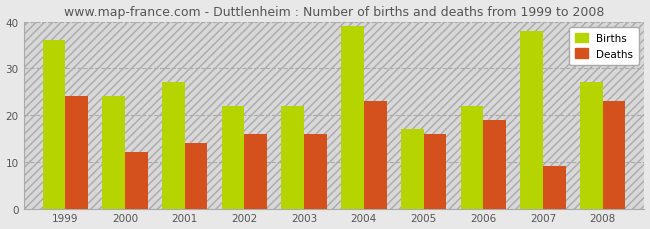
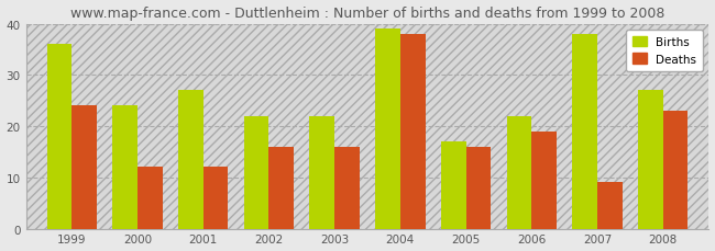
Deaths/2001: 14 -> 12
Deaths/2004: 23 -> 38
